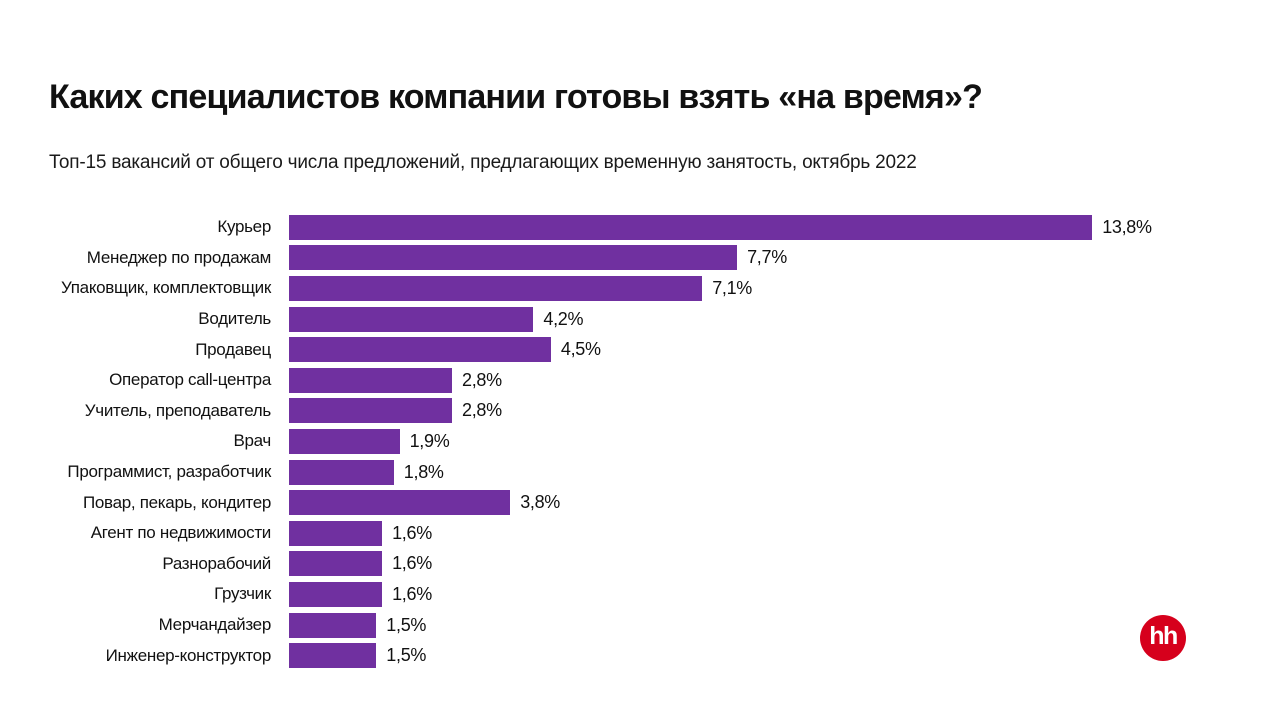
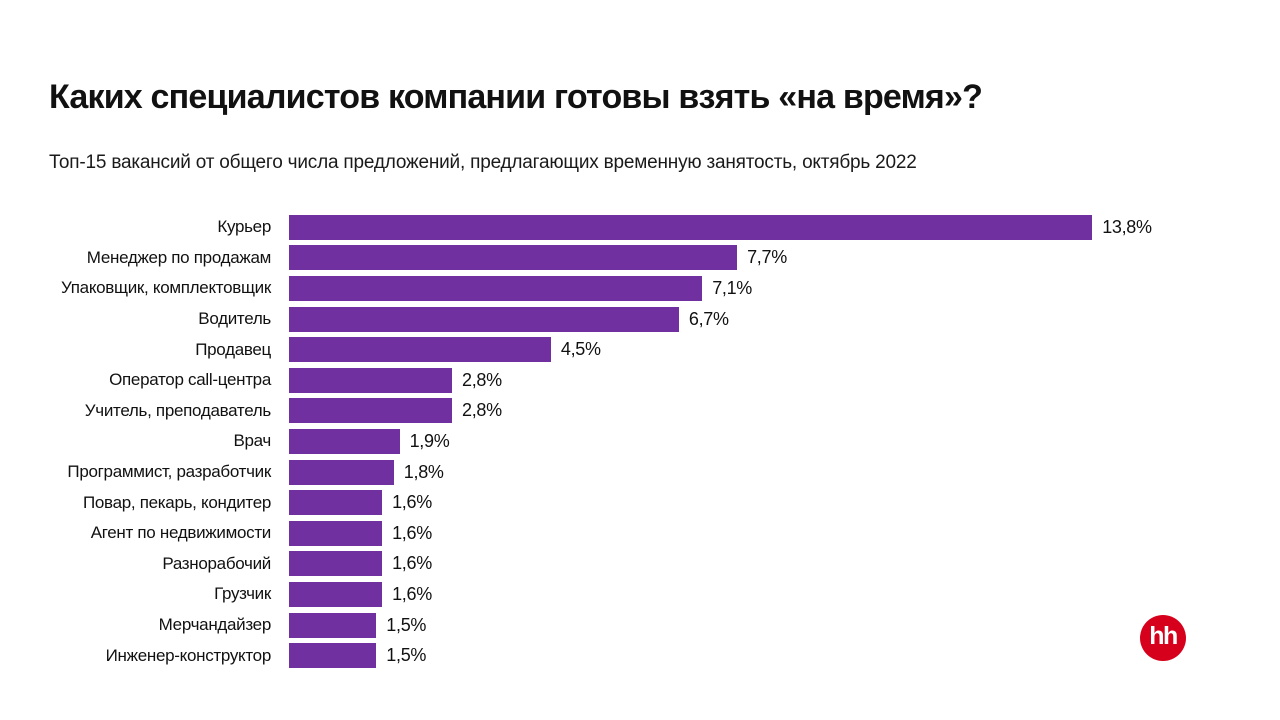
Водитель: 4,2% -> 6,7%
Повар, пекарь, кондитер: 3,8% -> 1,6%
